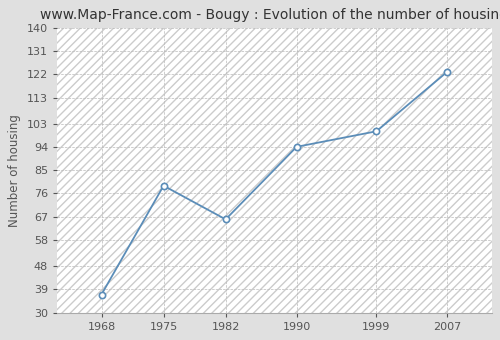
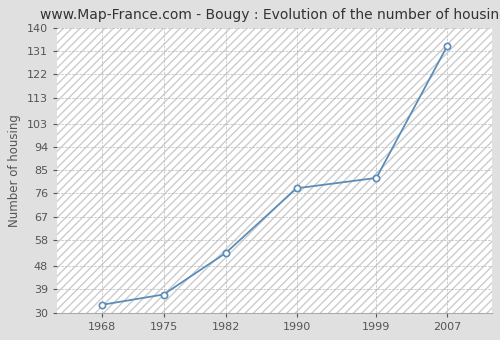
1968: 37 -> 33
1975: 79 -> 37
1982: 66 -> 53
1990: 94 -> 78
1999: 100 -> 82
2007: 123 -> 133
